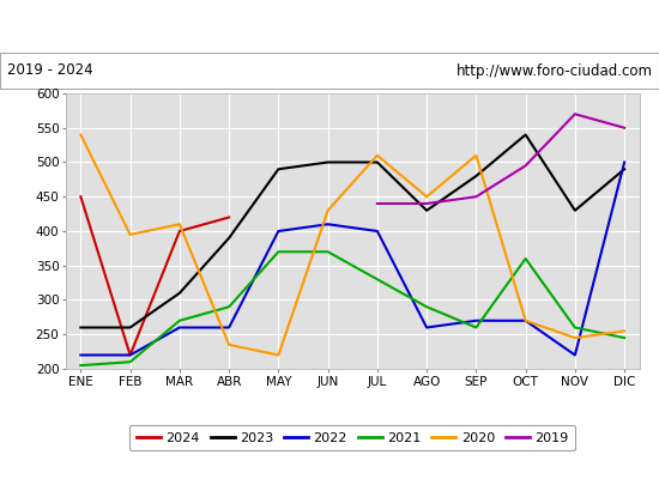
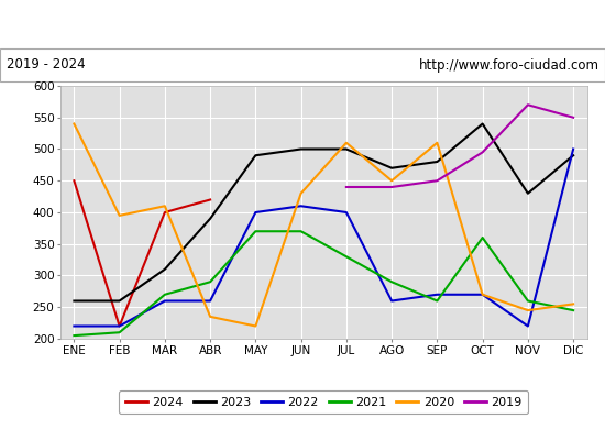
2023/AGO: 430 -> 470
